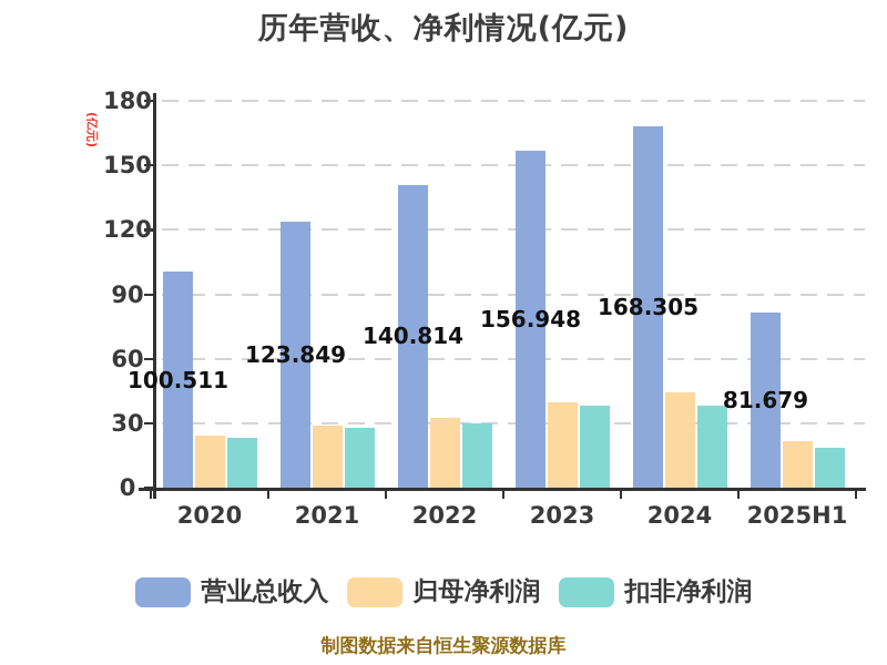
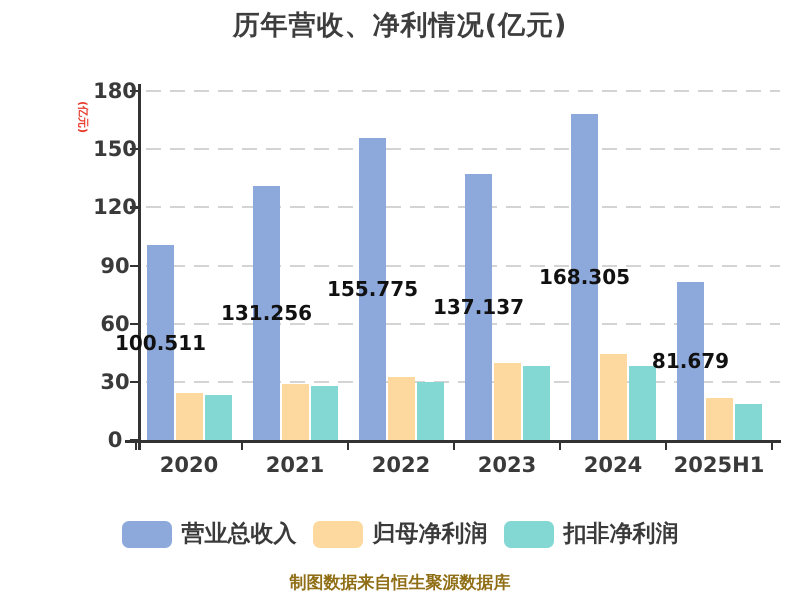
营业总收入/2021: 123.849 -> 131.256
营业总收入/2022: 140.814 -> 155.775
营业总收入/2023: 156.948 -> 137.137
